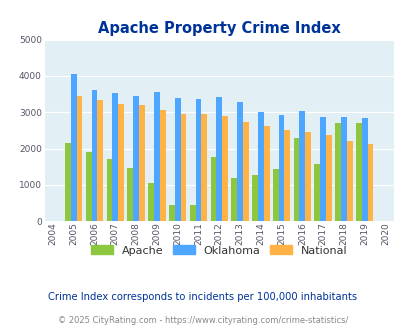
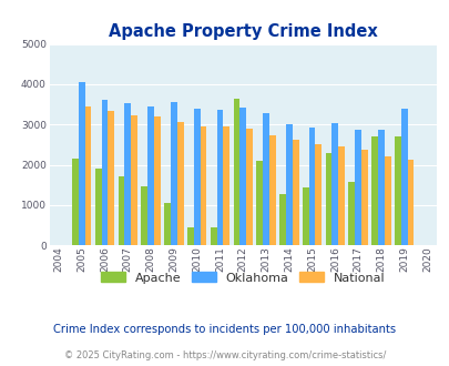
Apache/2012: 1770 -> 3650
Apache/2013: 1200 -> 2100
Oklahoma/2019: 2830 -> 3400
